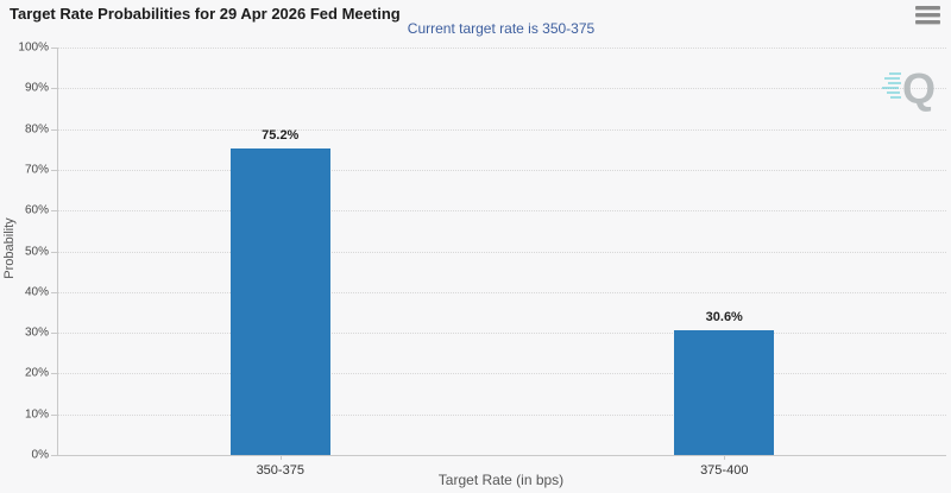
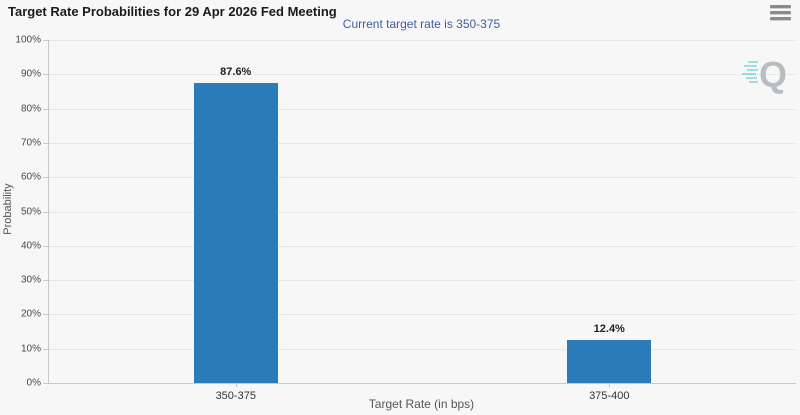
350-375: 75.2% -> 87.6%
375-400: 30.6% -> 12.4%
